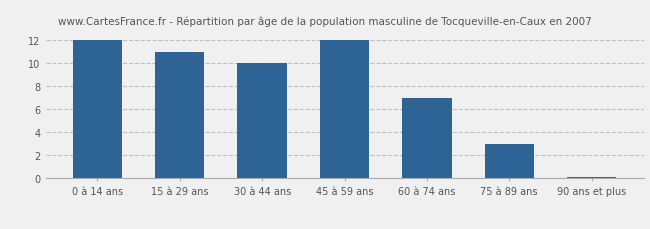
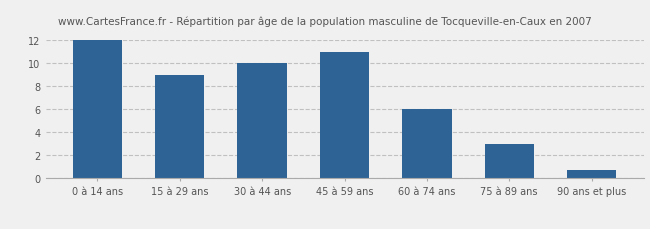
15 à 29 ans: 11.0 -> 9.0
45 à 59 ans: 12.0 -> 11.0
60 à 74 ans: 7.0 -> 6.0
90 ans et plus: 0.1 -> 0.7
